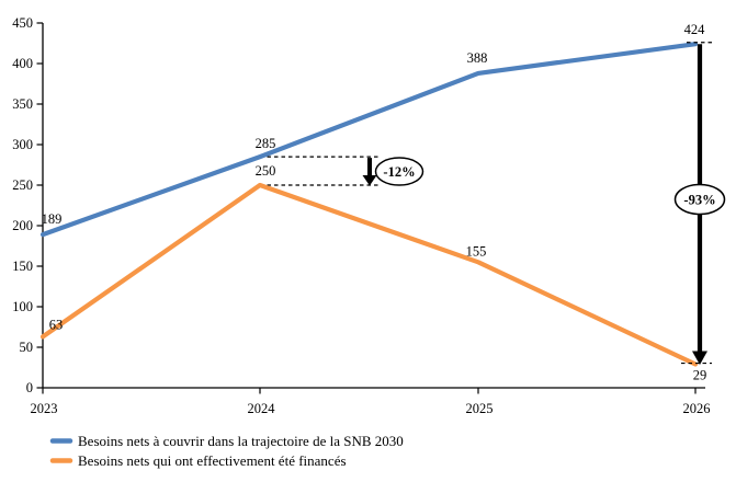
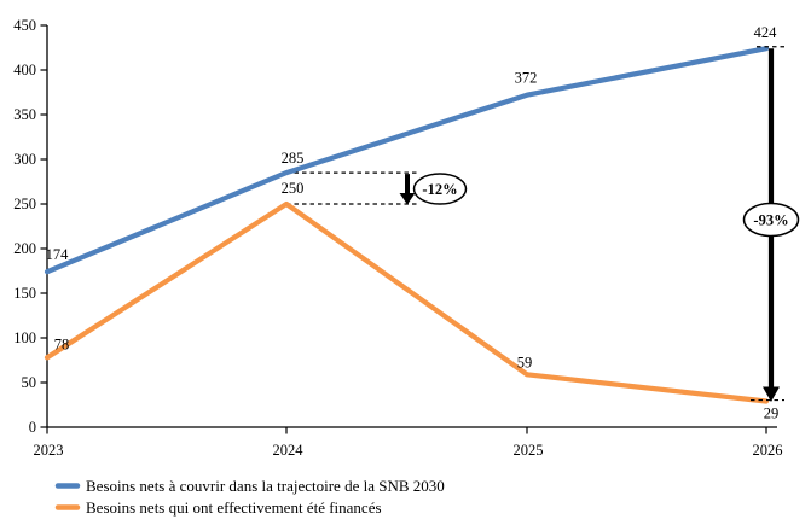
Besoins nets à couvrir dans la trajectoire de la SNB 2030/2023: 189 -> 174
Besoins nets qui ont effectivement été financés/2023: 63 -> 78
Besoins nets à couvrir dans la trajectoire de la SNB 2030/2025: 388 -> 372
Besoins nets qui ont effectivement été financés/2025: 155 -> 59
